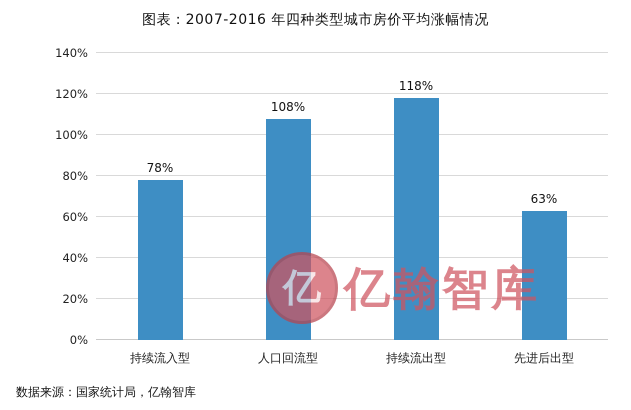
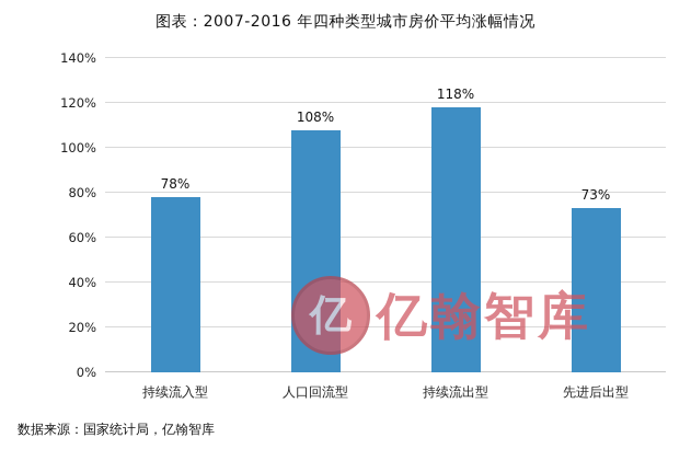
先进后出型: 63% -> 73%
